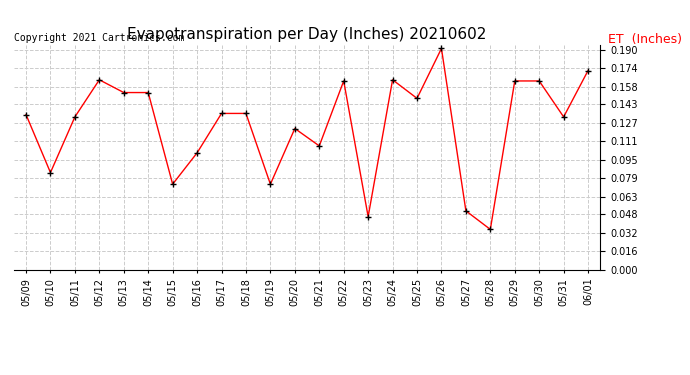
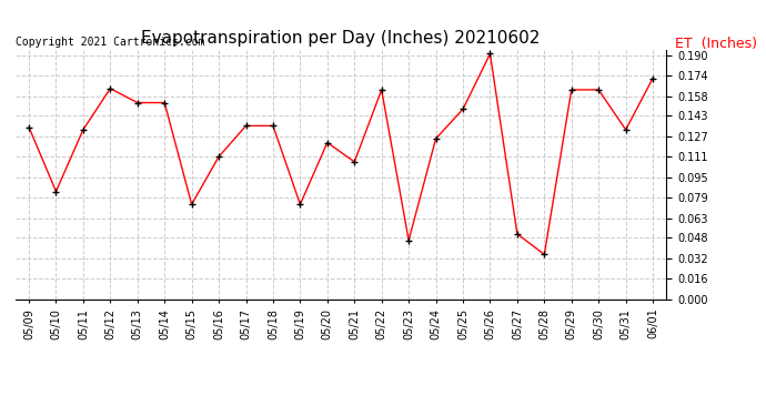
05/16: 0.101 -> 0.111
05/24: 0.164 -> 0.125
